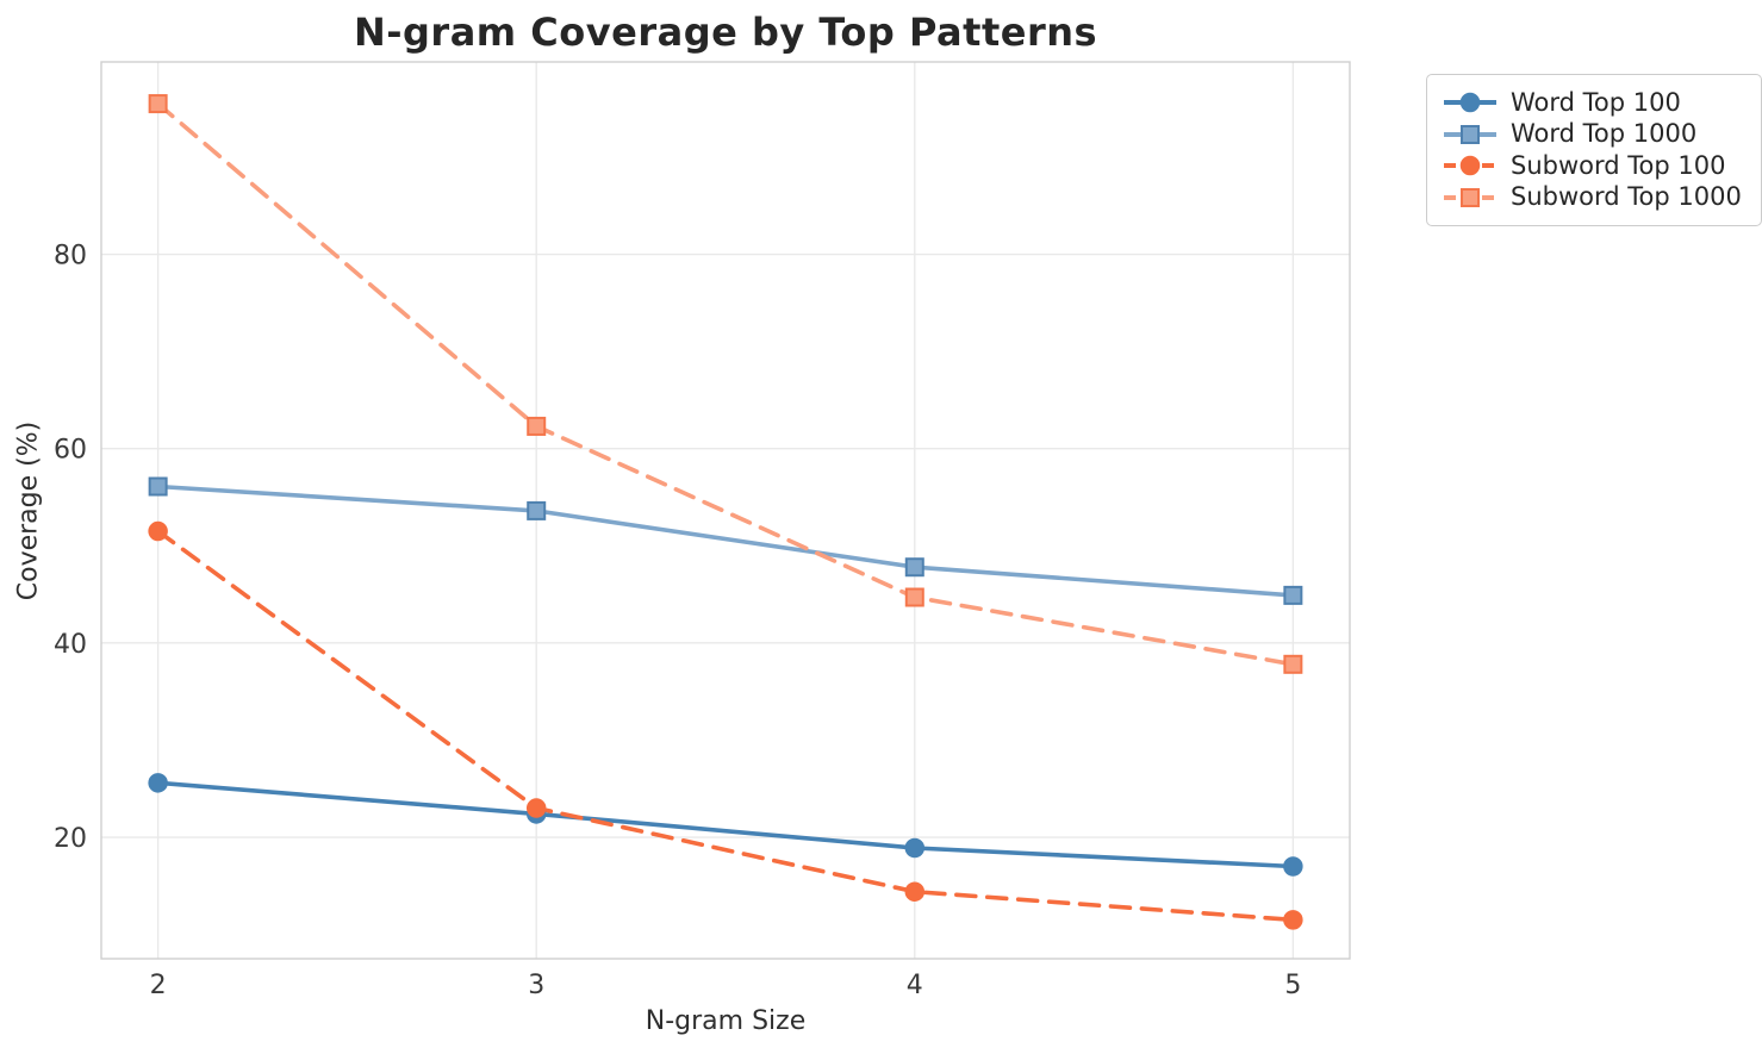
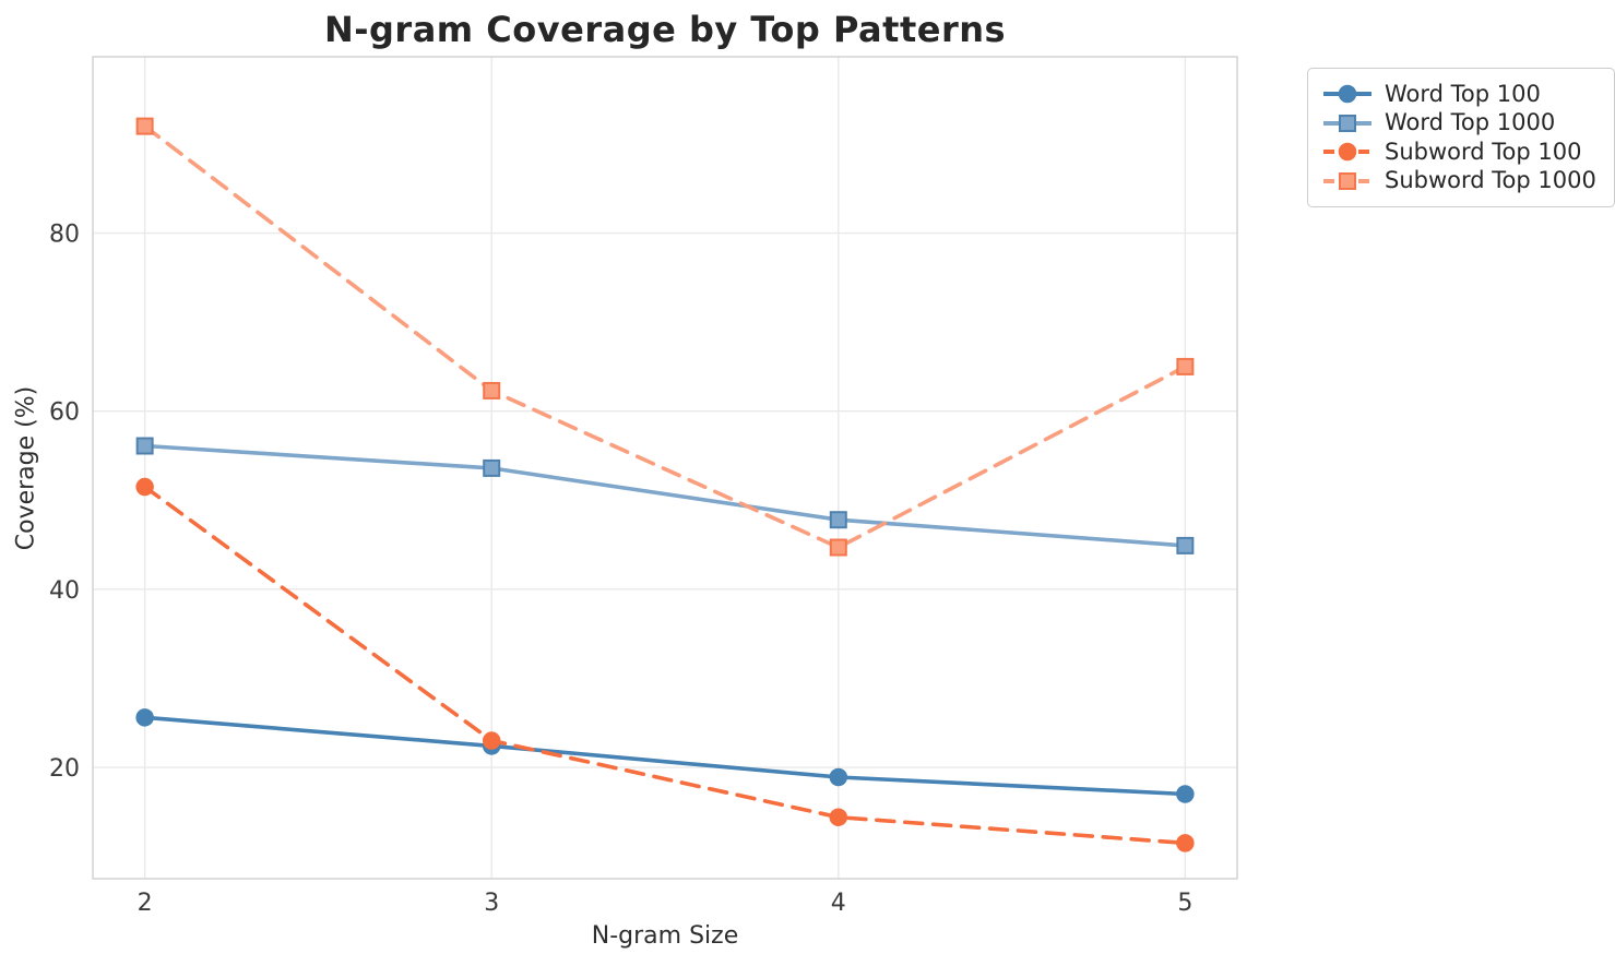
Subword Top 1000/2: 96 -> 92
Subword Top 1000/5: 38 -> 65
